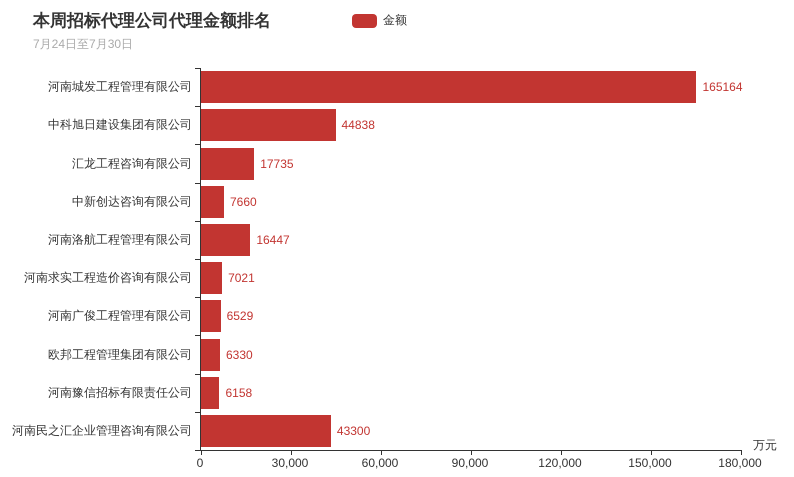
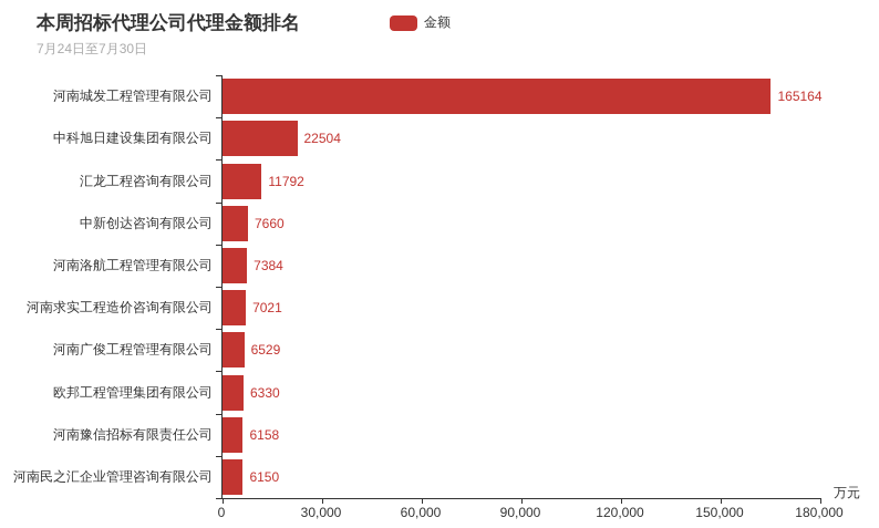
中科旭日建设集团有限公司: 44838 -> 22504
汇龙工程咨询有限公司: 17735 -> 11792
河南洛航工程管理有限公司: 16447 -> 7384
河南民之汇企业管理咨询有限公司: 43300 -> 6150
